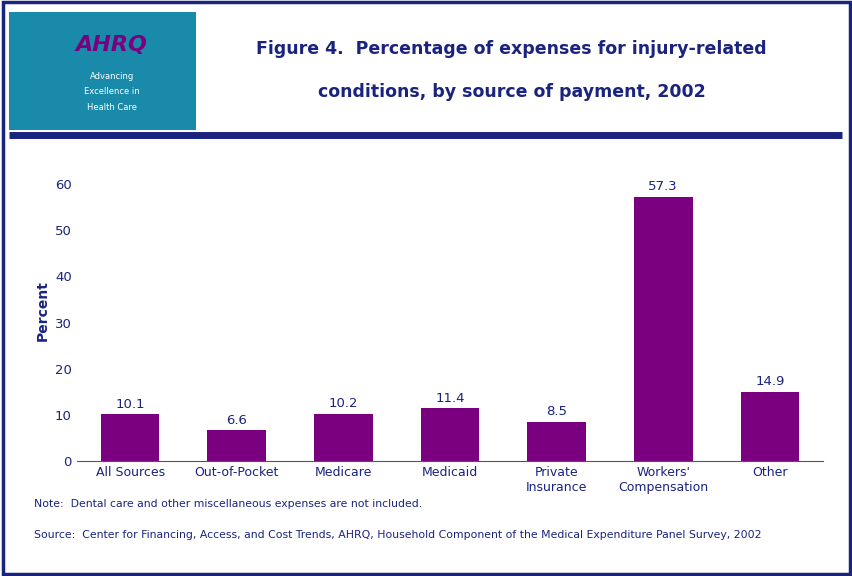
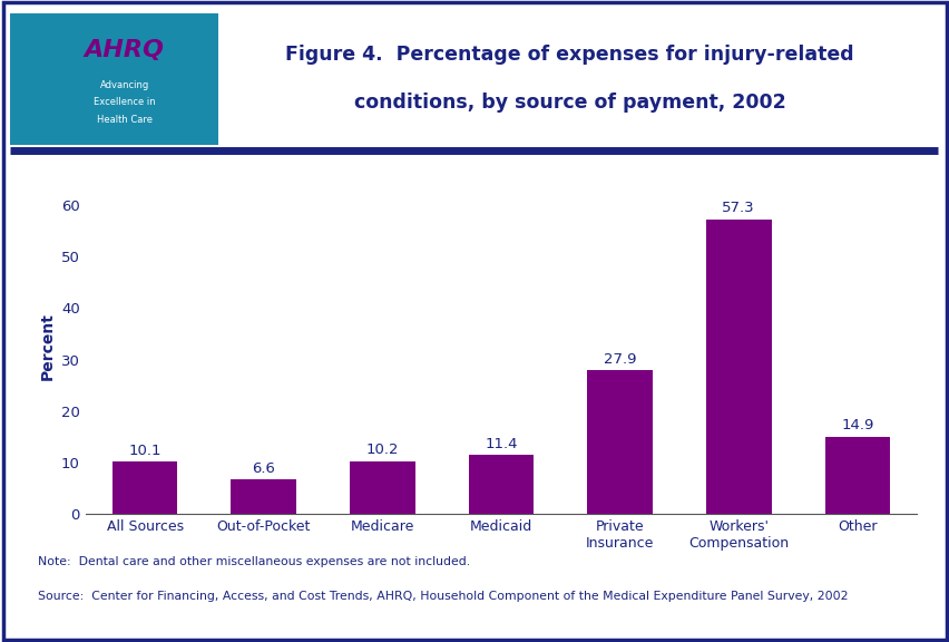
Private Insurance: 8.5 -> 27.9
